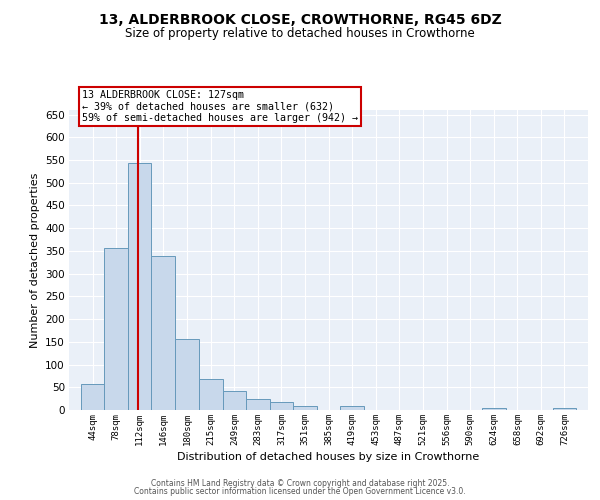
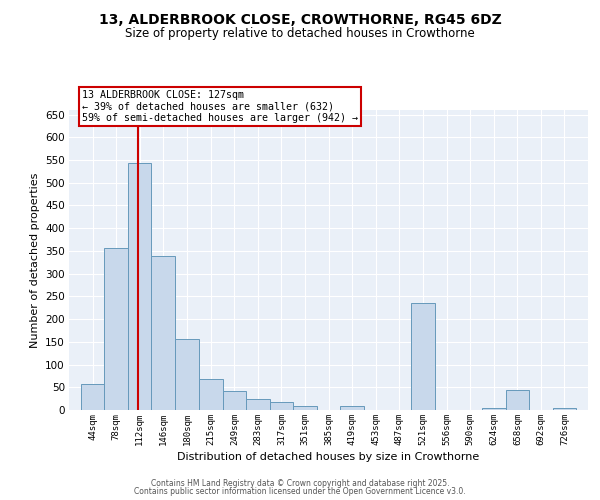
521sqm: 1 -> 235
658sqm: 1 -> 45
